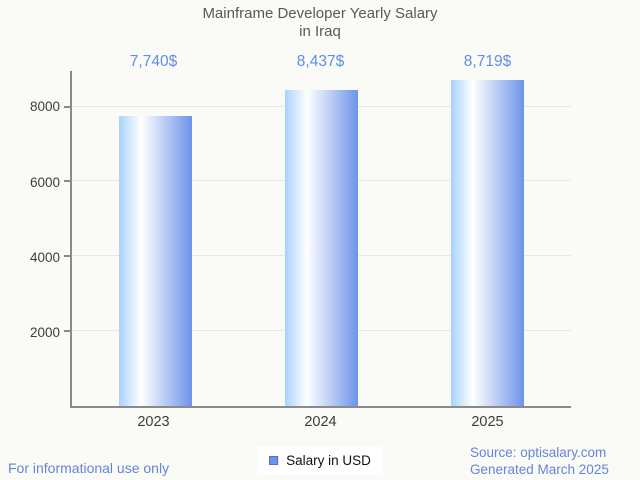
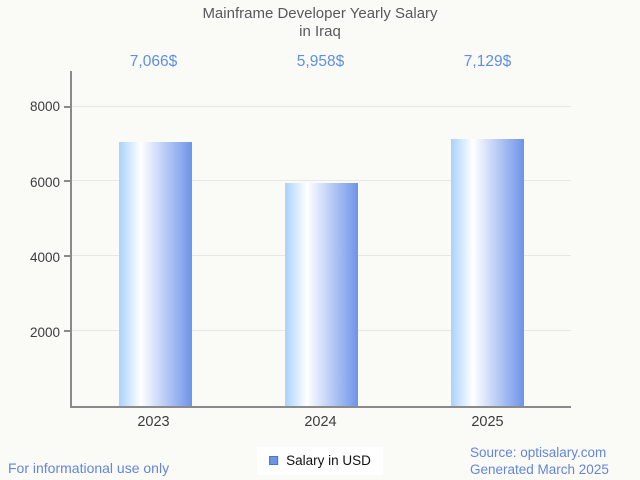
2023: 7,740 -> 7,066
2024: 8,437 -> 5,958
2025: 8,719 -> 7,129
